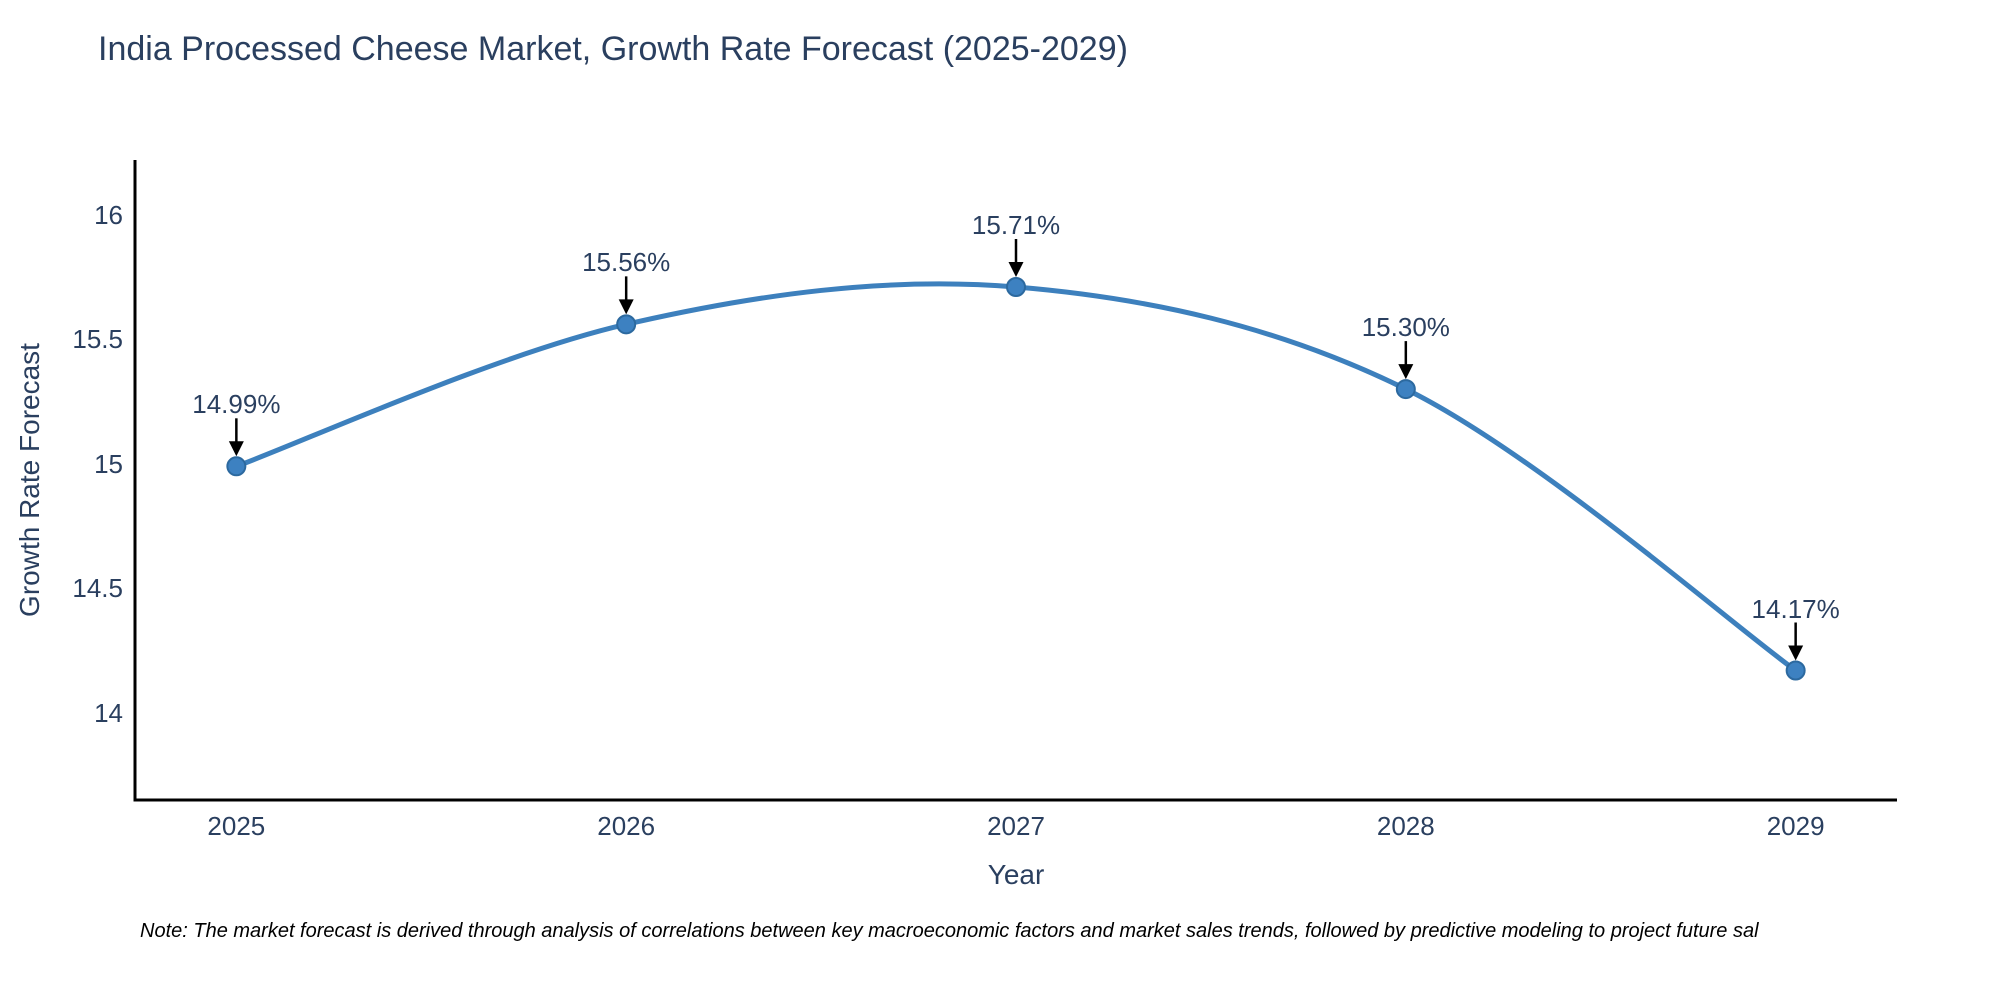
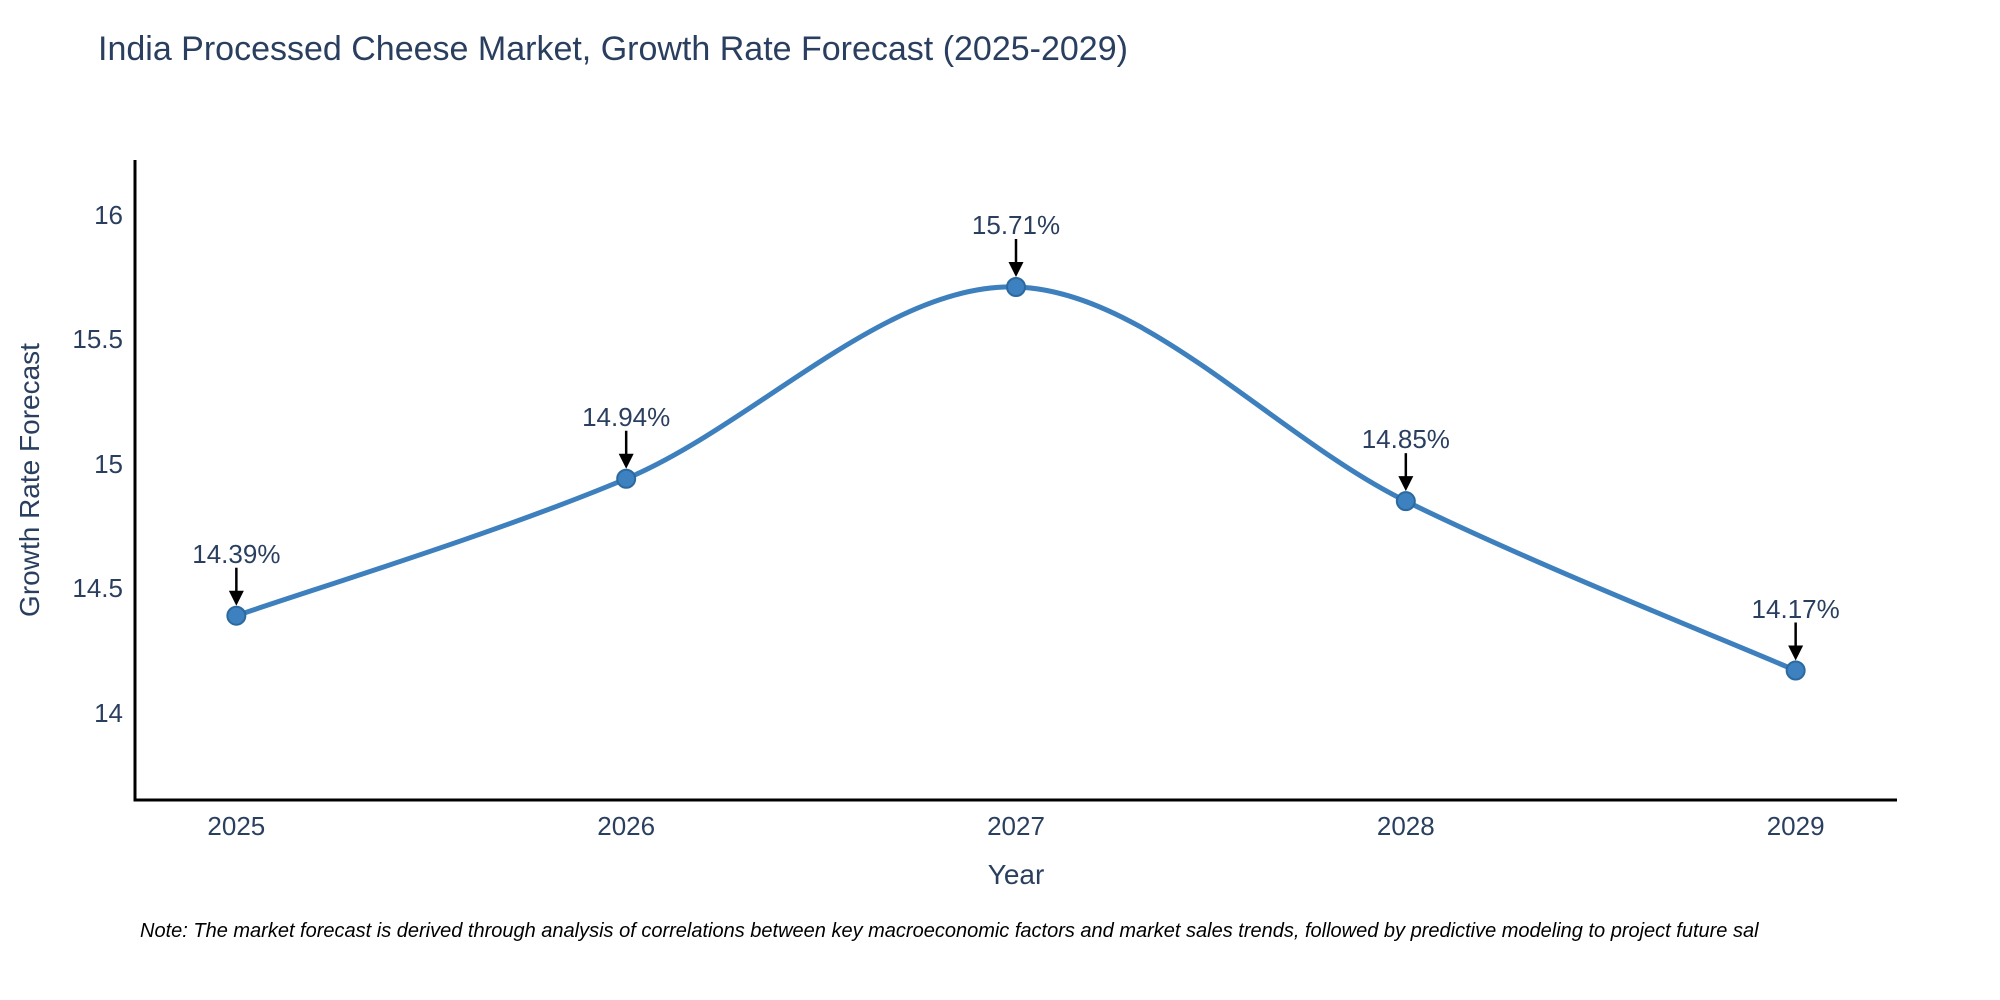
2025: 14.99% -> 14.39%
2026: 15.56% -> 14.94%
2028: 15.30% -> 14.85%
